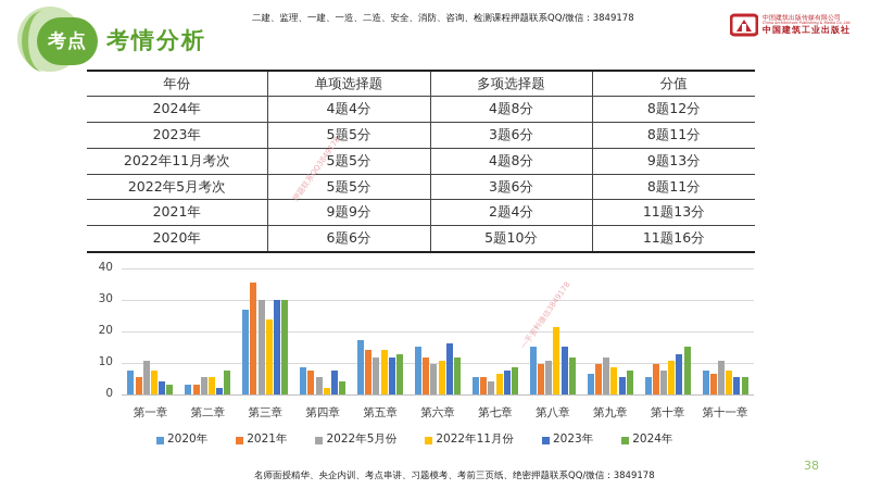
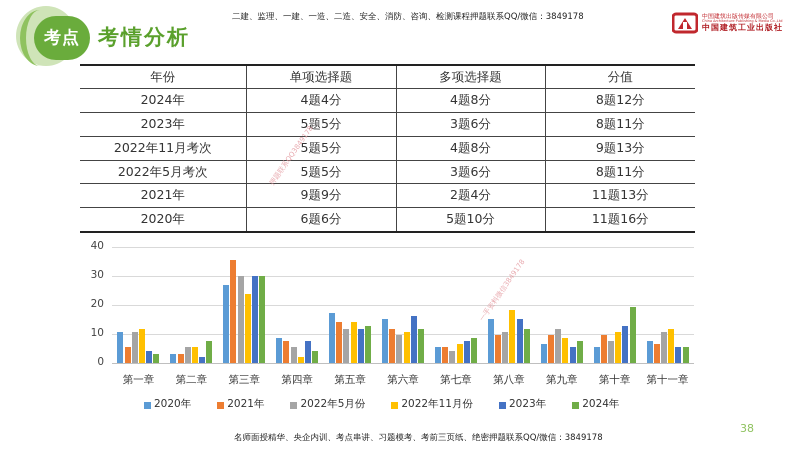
2020年/第一章: 7 -> 10
2022年11月份/第一章: 7 -> 11
2022年11月份/第八章: 20 -> 17
2024年/第十章: 14 -> 18
2022年11月份/第十一章: 7 -> 11
